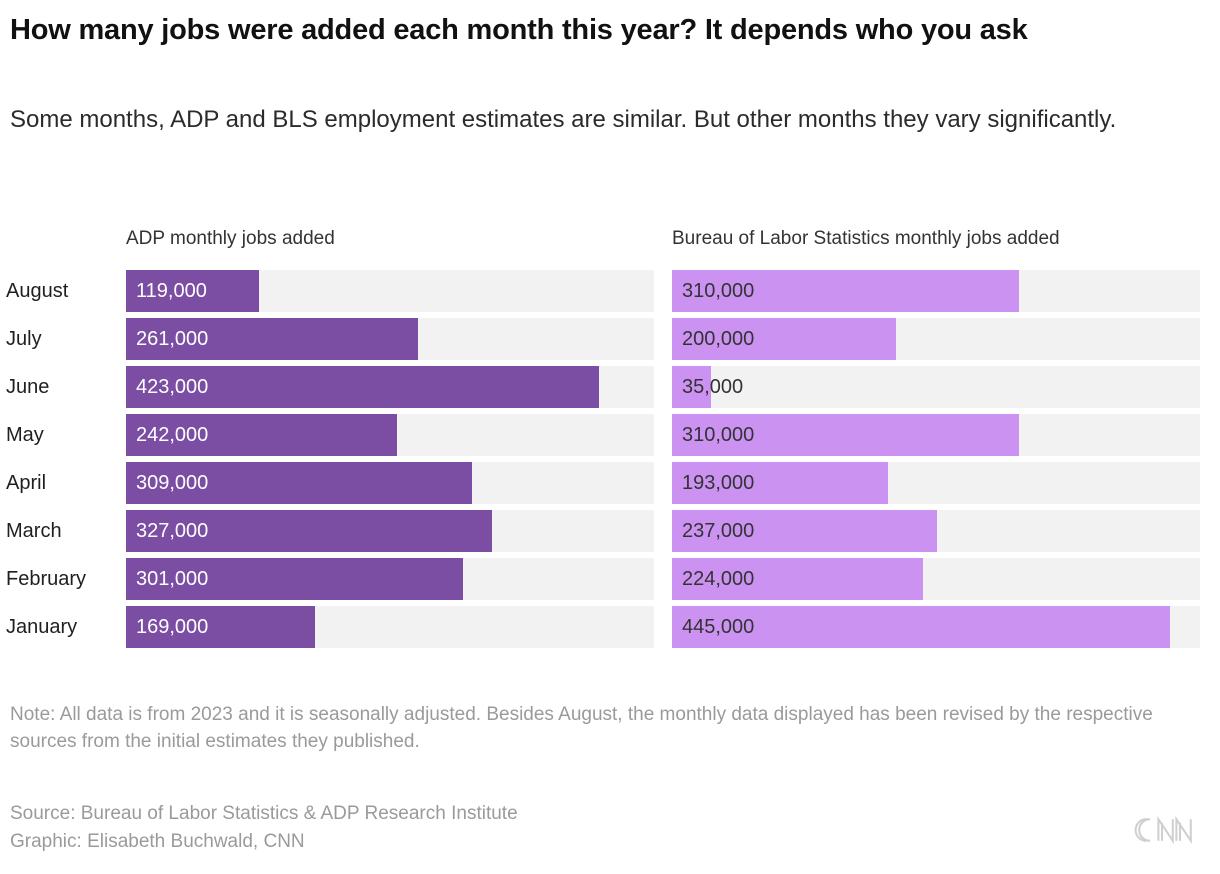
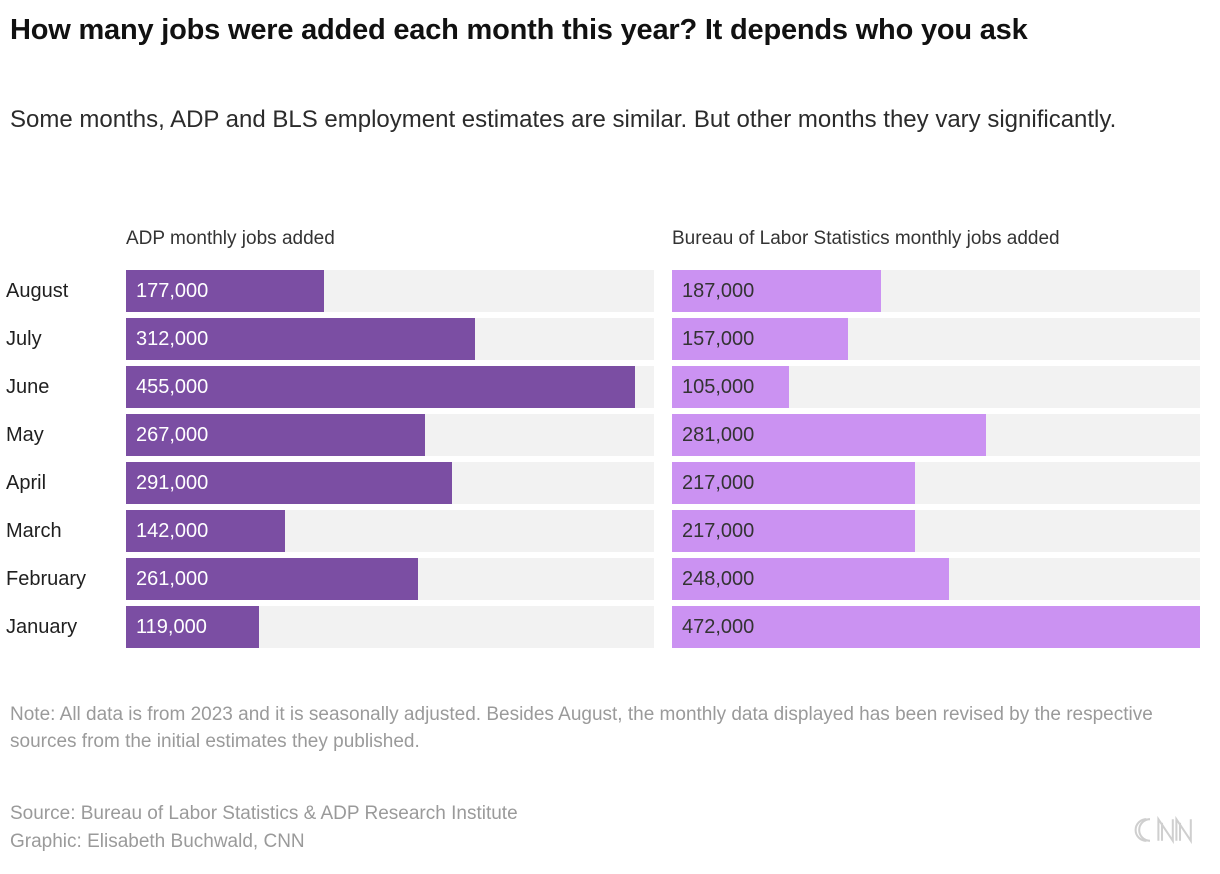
ADP monthly jobs added/August: 119,000 -> 177,000
Bureau of Labor Statistics monthly jobs added/August: 310,000 -> 187,000
ADP monthly jobs added/July: 261,000 -> 312,000
Bureau of Labor Statistics monthly jobs added/July: 200,000 -> 157,000
ADP monthly jobs added/June: 423,000 -> 455,000
Bureau of Labor Statistics monthly jobs added/June: 35,000 -> 105,000
ADP monthly jobs added/May: 242,000 -> 267,000
Bureau of Labor Statistics monthly jobs added/May: 310,000 -> 281,000
ADP monthly jobs added/April: 309,000 -> 291,000
Bureau of Labor Statistics monthly jobs added/April: 193,000 -> 217,000
ADP monthly jobs added/March: 327,000 -> 142,000
Bureau of Labor Statistics monthly jobs added/March: 237,000 -> 217,000
ADP monthly jobs added/February: 301,000 -> 261,000
Bureau of Labor Statistics monthly jobs added/February: 224,000 -> 248,000
ADP monthly jobs added/January: 169,000 -> 119,000
Bureau of Labor Statistics monthly jobs added/January: 445,000 -> 472,000
